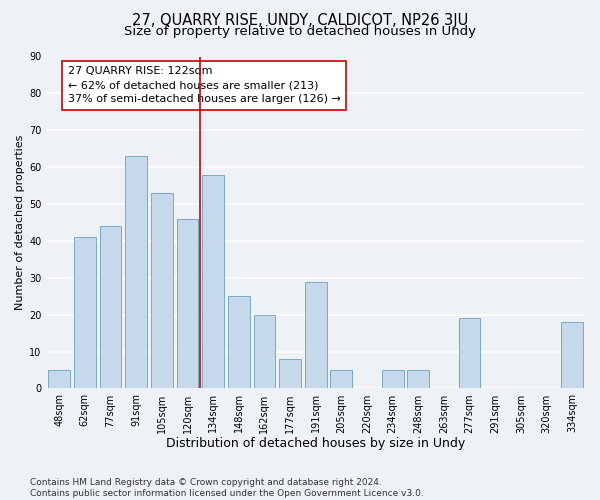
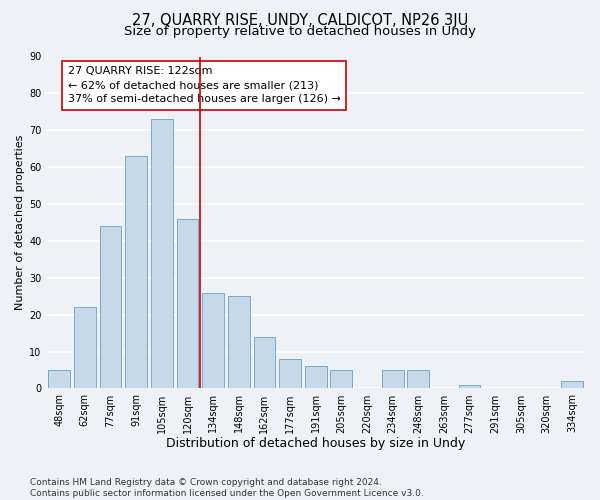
62sqm: 41 -> 22
105sqm: 53 -> 73
134sqm: 58 -> 26
162sqm: 20 -> 14
191sqm: 29 -> 6
277sqm: 19 -> 1
334sqm: 18 -> 2
